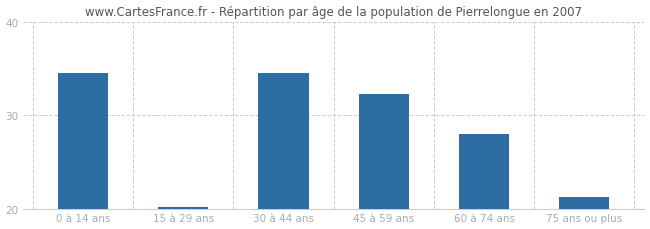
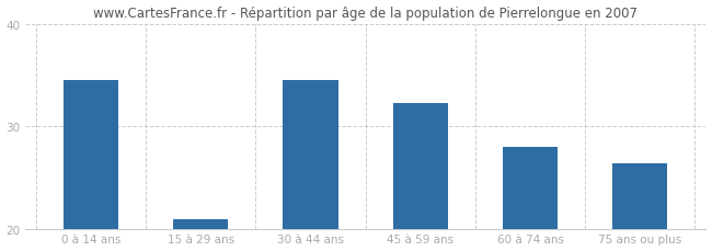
15 à 29 ans: 20.2 -> 21.0
75 ans ou plus: 21.3 -> 26.4
